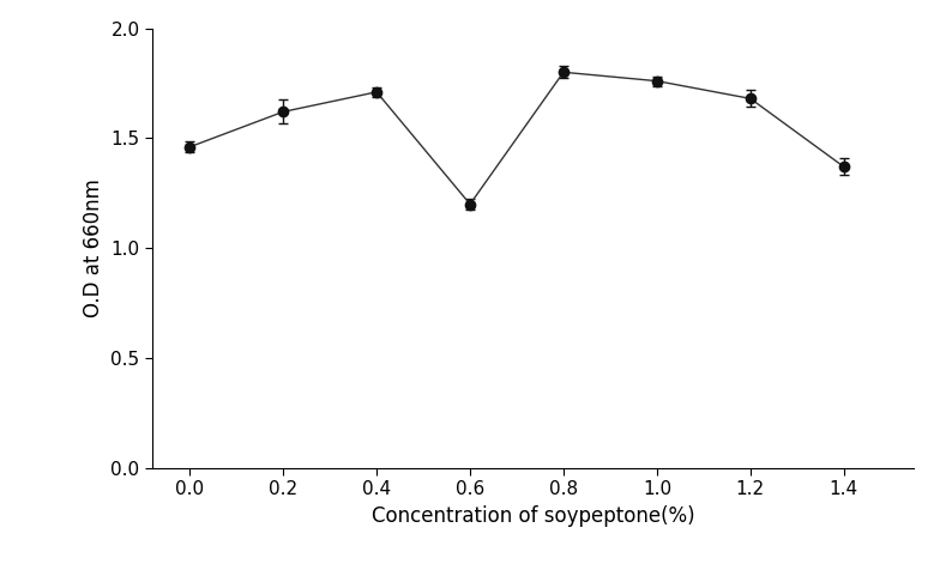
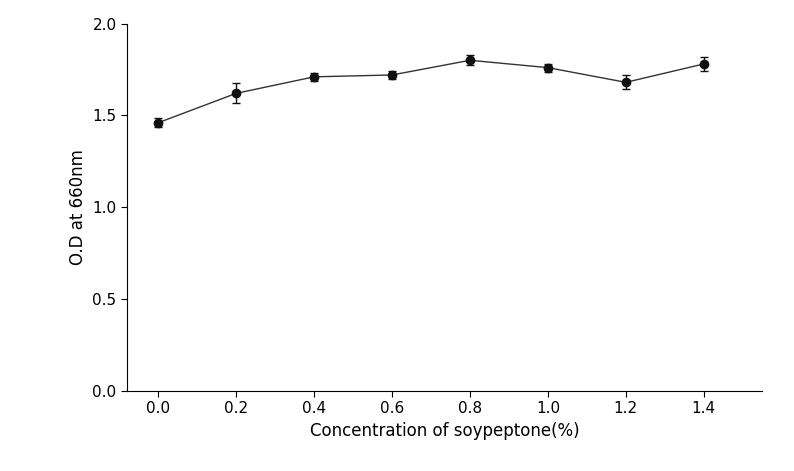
0.6: 1.20 -> 1.72
1.4: 1.37 -> 1.78
